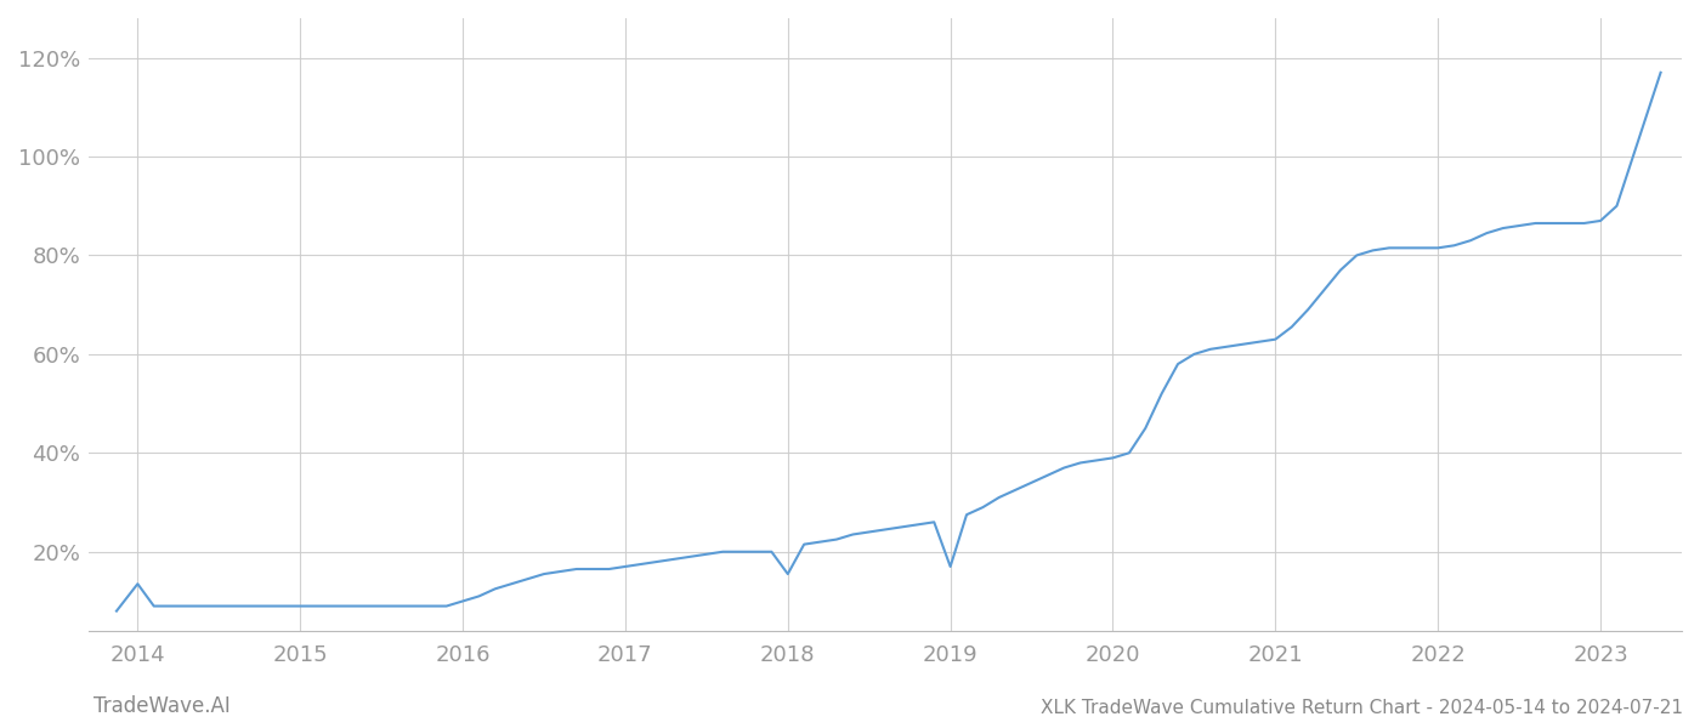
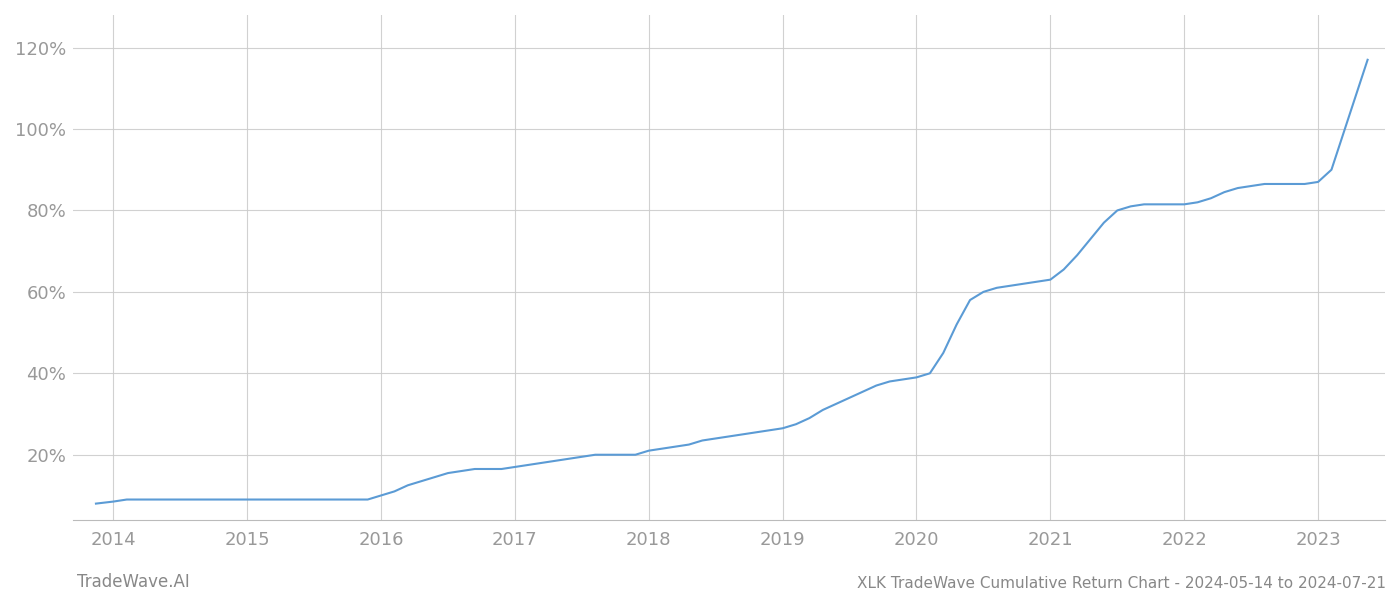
2014: 13.5% -> 8.5%
2018: 15.5% -> 21.0%
2019: 17.0% -> 26.5%
